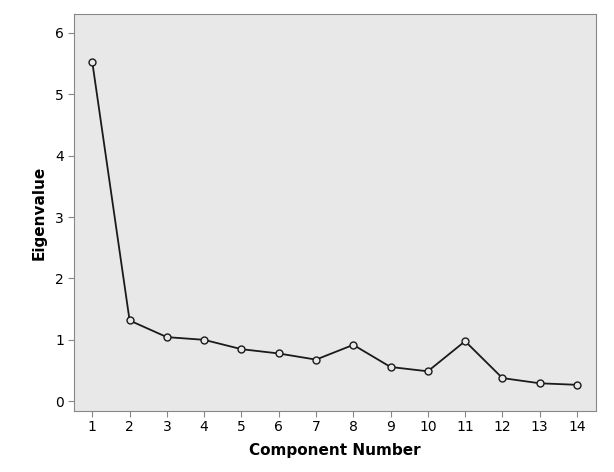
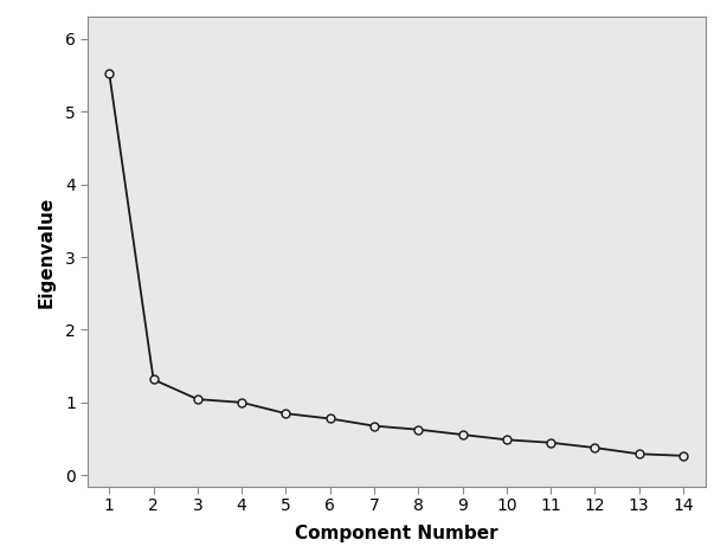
8: 0.92 -> 0.63
11: 0.98 -> 0.45
